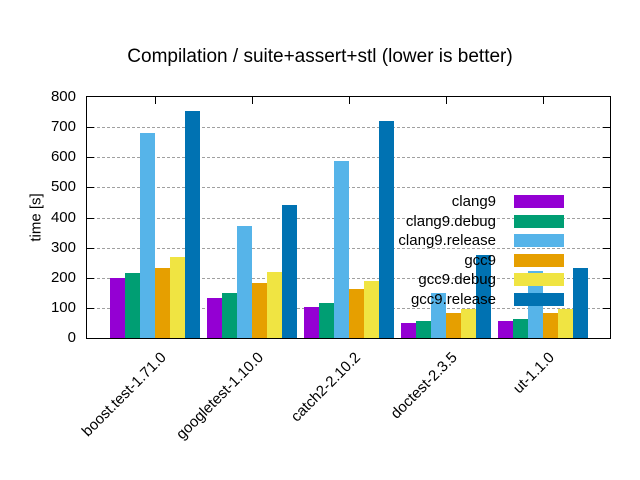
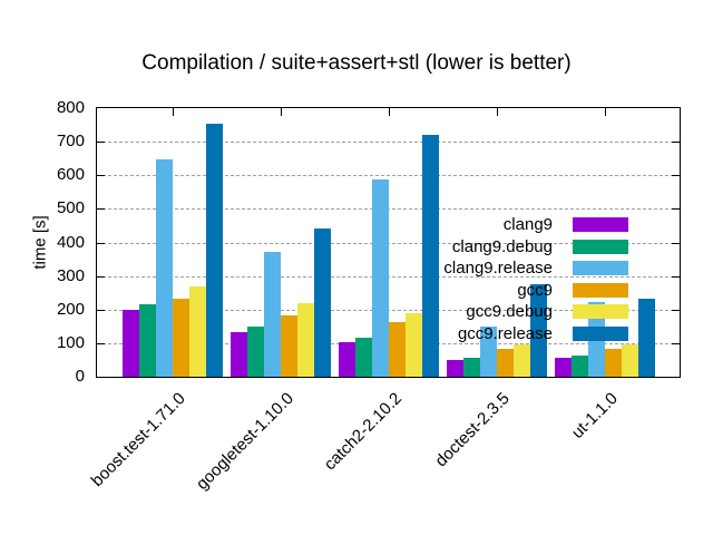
clang9.release/boost.test-1.71.0: 680 -> 650
